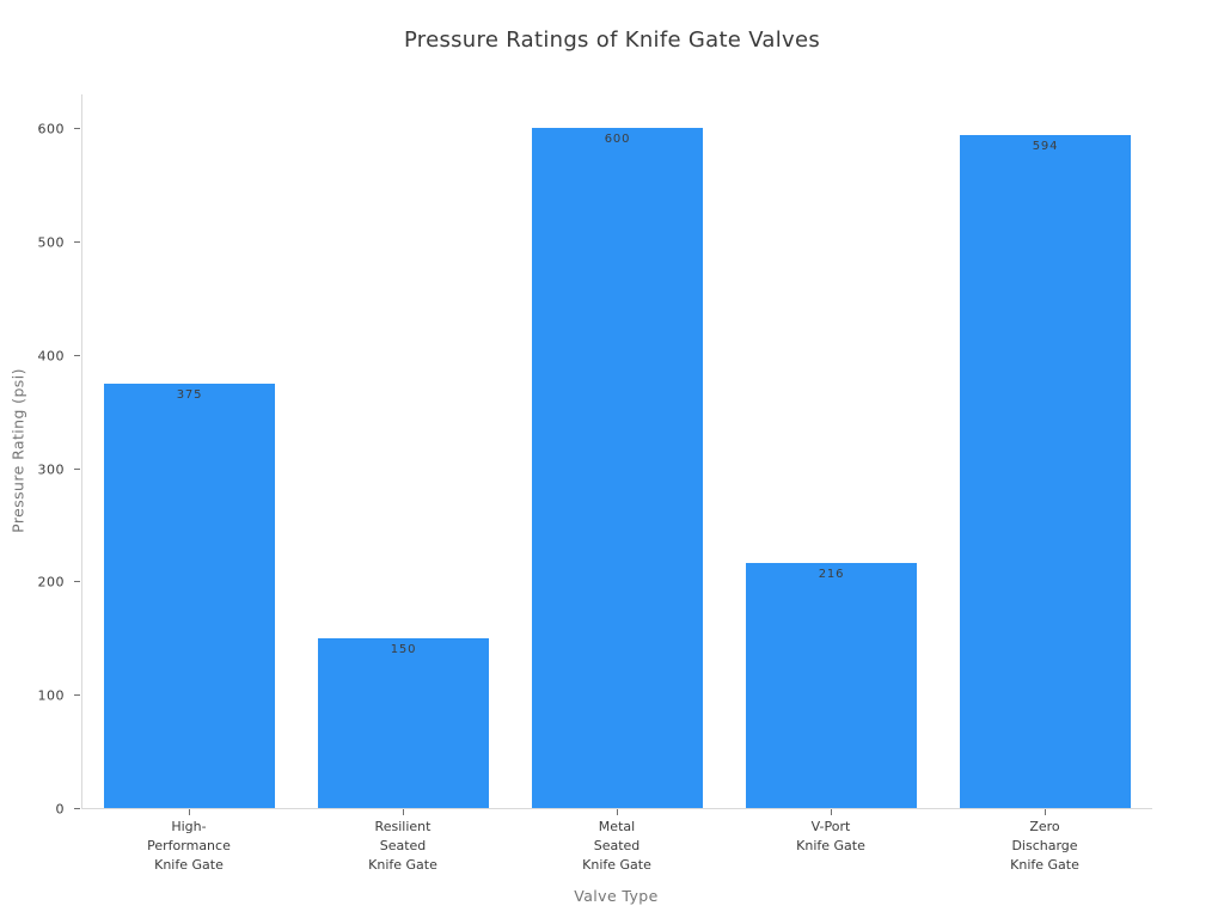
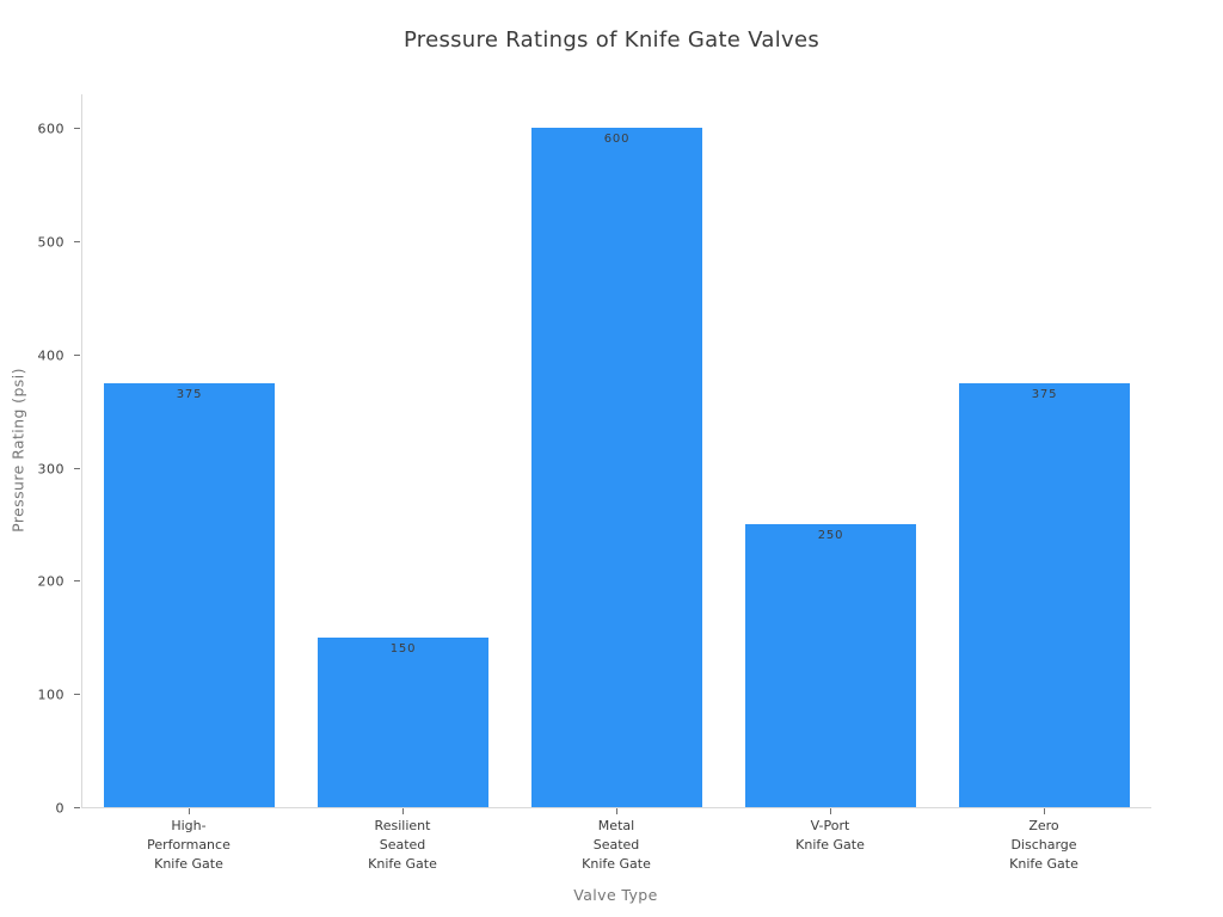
V-Port Knife Gate: 216 -> 250
Zero Discharge Knife Gate: 594 -> 375
